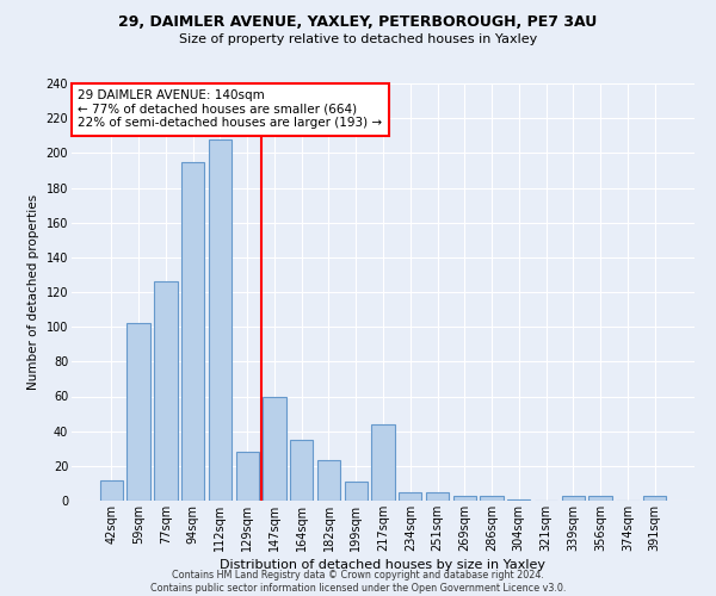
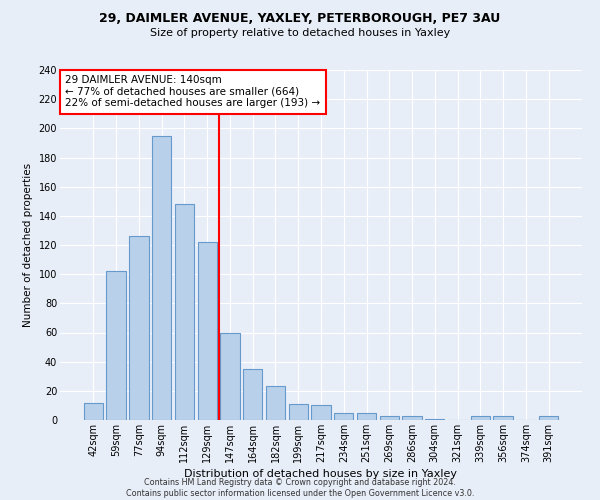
112sqm: 208 -> 148
129sqm: 28 -> 122
217sqm: 44 -> 10
